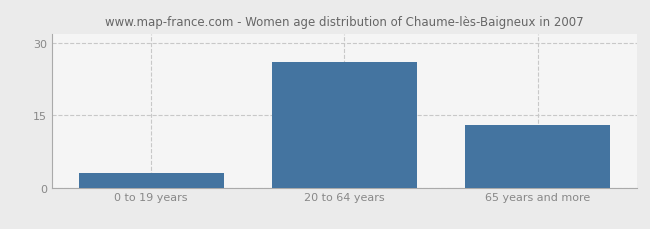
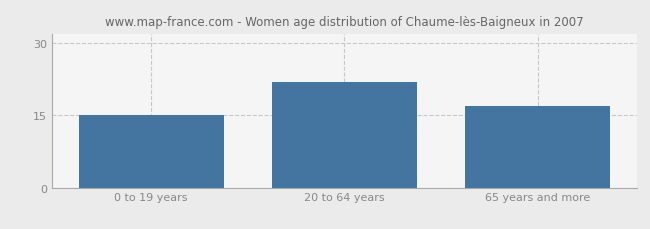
0 to 19 years: 3 -> 15
20 to 64 years: 26 -> 22
65 years and more: 13 -> 17
